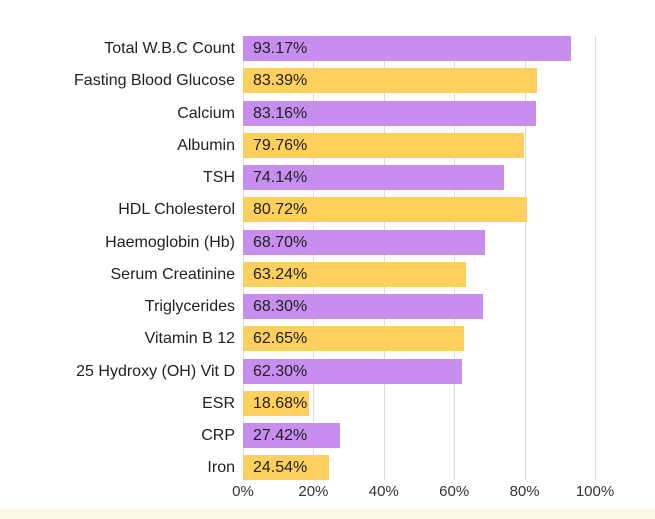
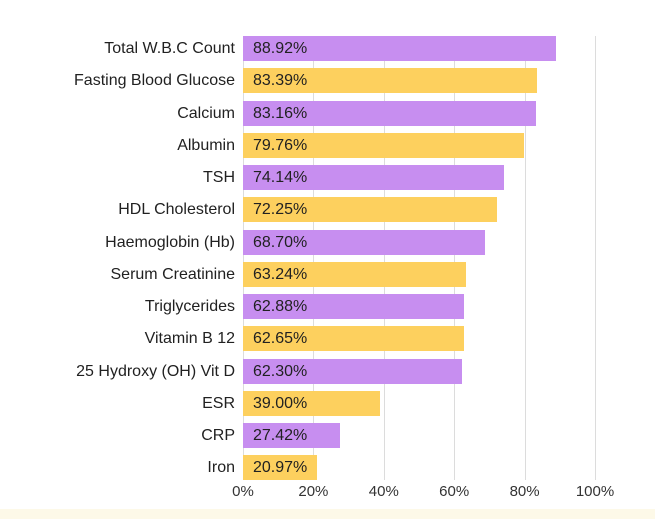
Total W.B.C Count: 93.17% -> 88.92%
HDL Cholesterol: 80.72% -> 72.25%
Triglycerides: 68.30% -> 62.88%
ESR: 18.68% -> 39.00%
Iron: 24.54% -> 20.97%
